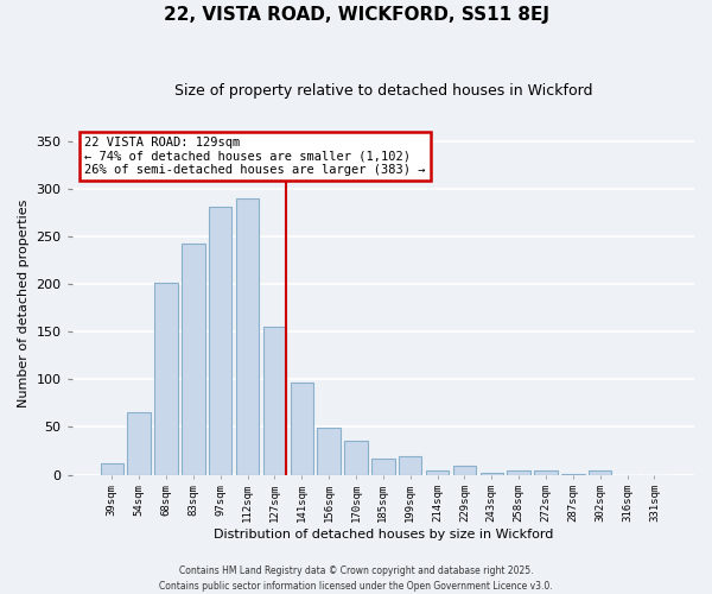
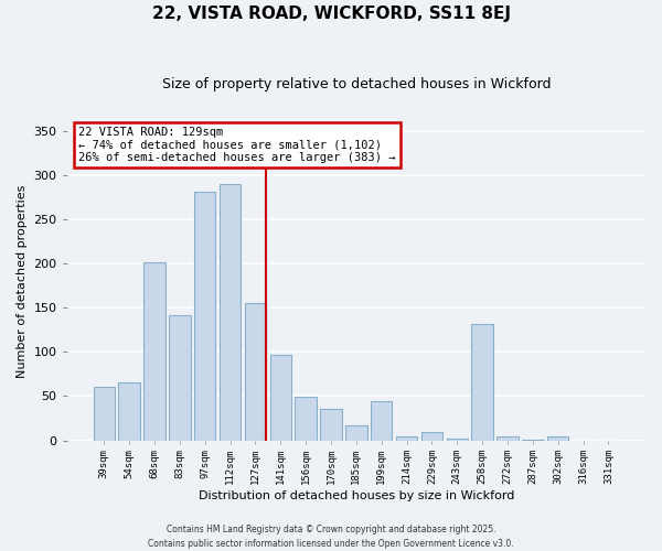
39sqm: 12 -> 60
83sqm: 242 -> 142
199sqm: 20 -> 44
258sqm: 4 -> 132
